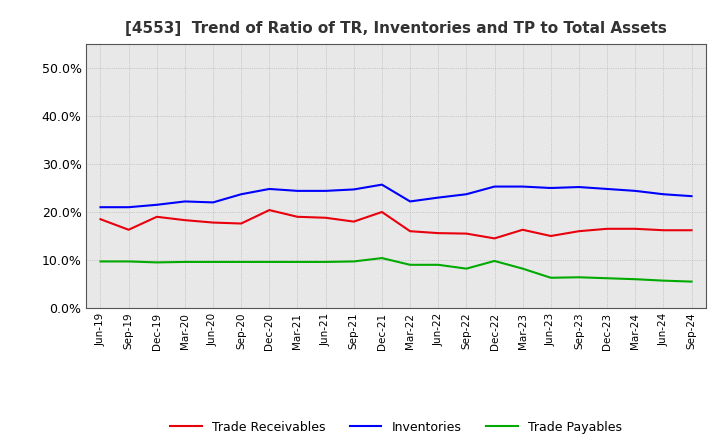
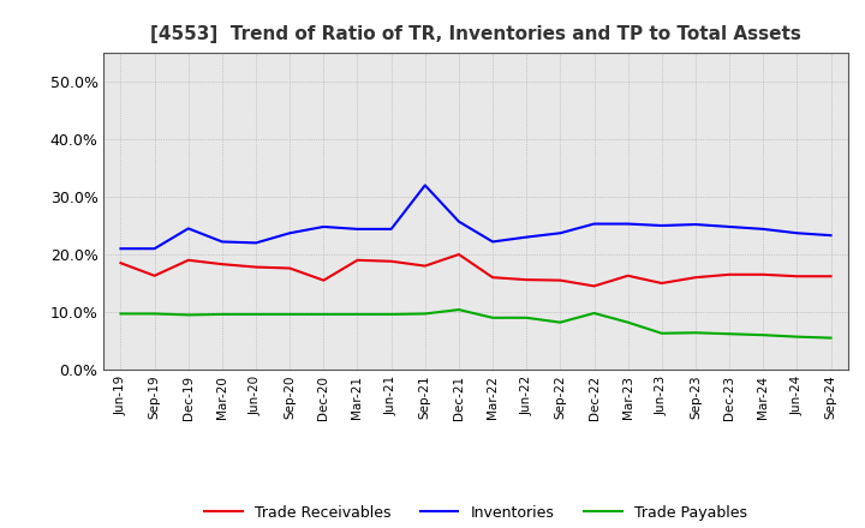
Inventories/Dec-19: 21.5% -> 24.5%
Trade Receivables/Dec-20: 20.4% -> 15.5%
Inventories/Sep-21: 24.7% -> 32.0%
